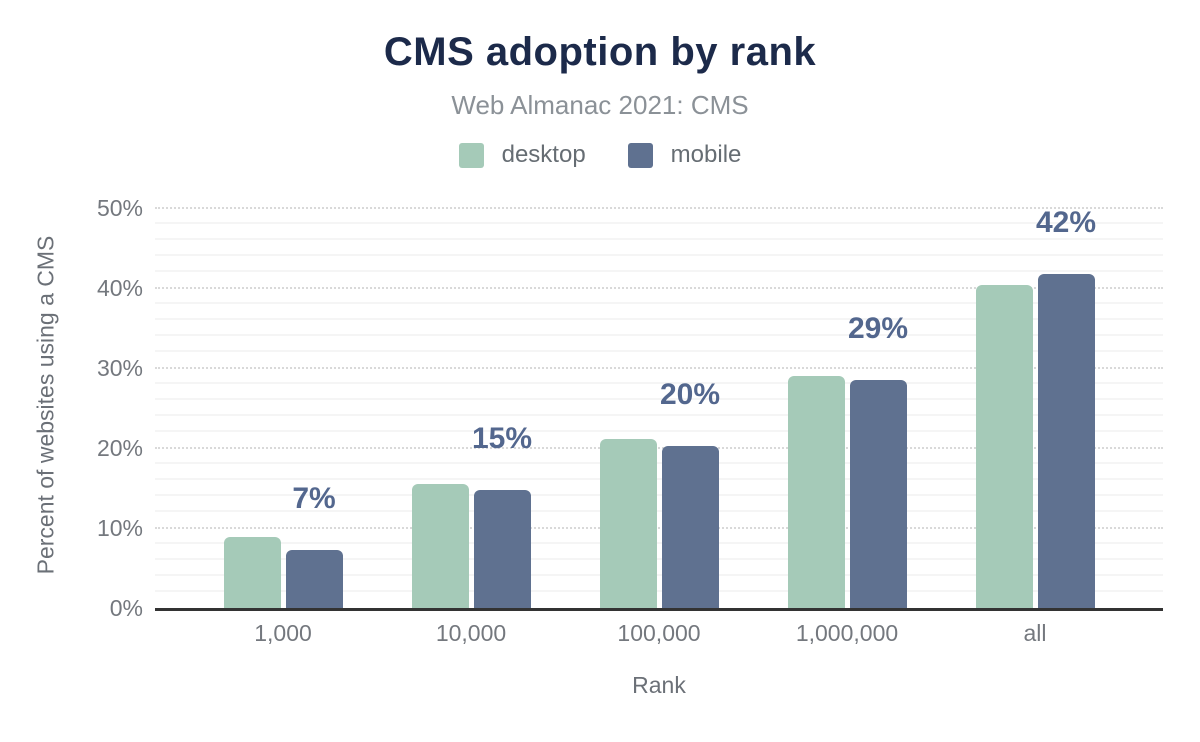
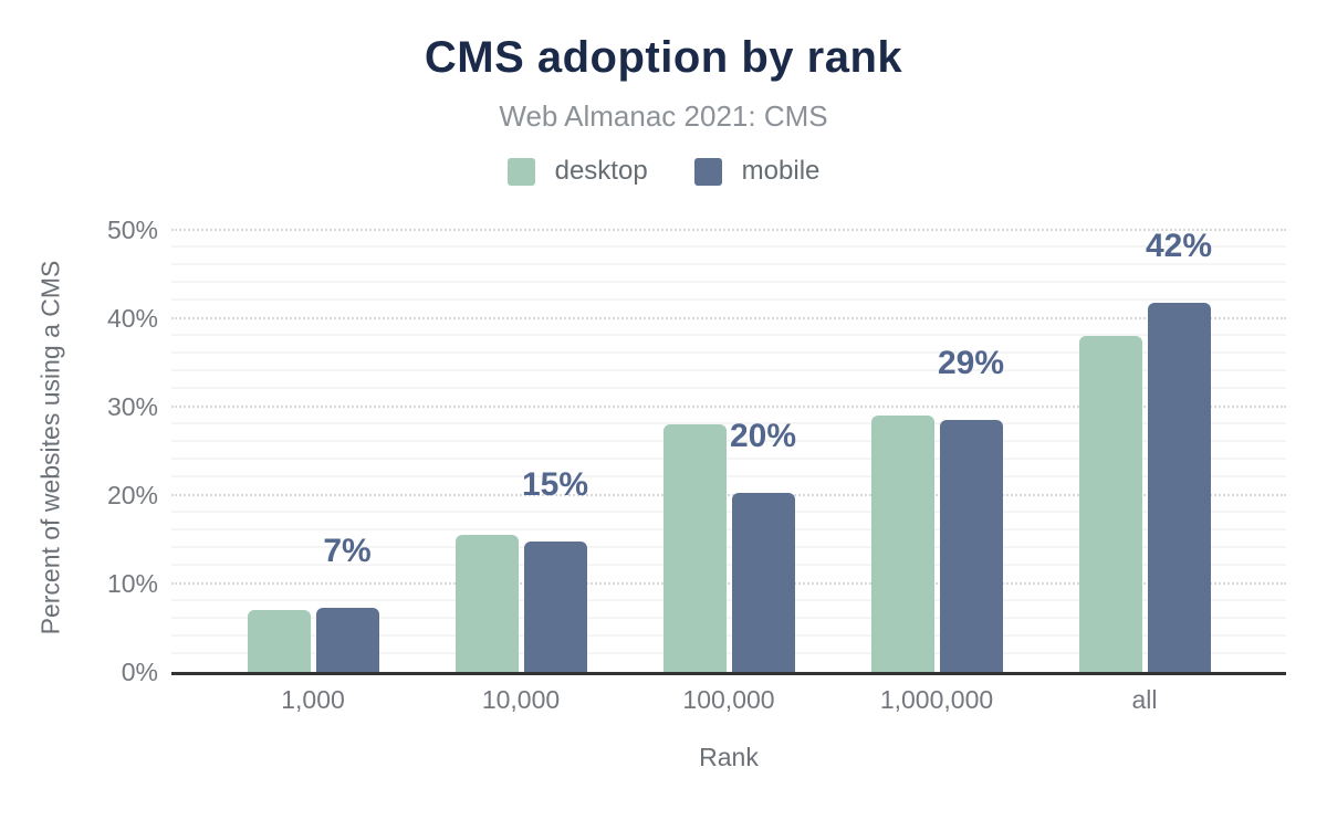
desktop/1,000: 9% -> 7%
desktop/100,000: 21% -> 28%
desktop/all: 40% -> 38%
